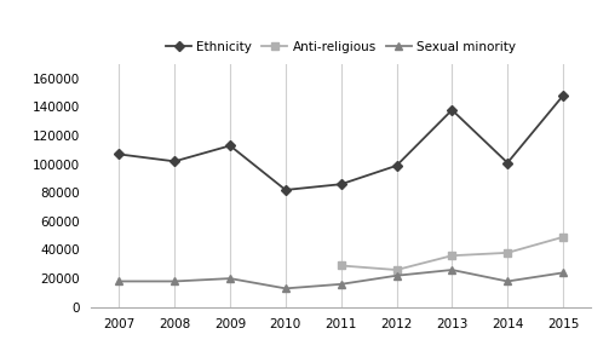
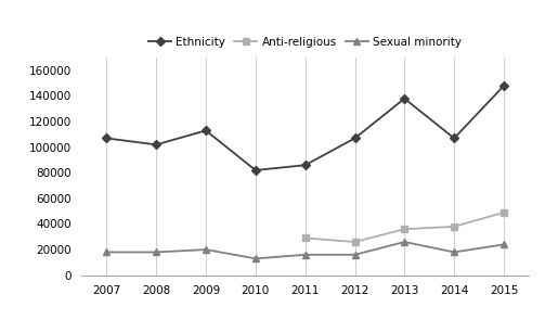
Ethnicity/2012: 99000 -> 107000
Sexual minority/2012: 22000 -> 16000
Ethnicity/2014: 101000 -> 107000
